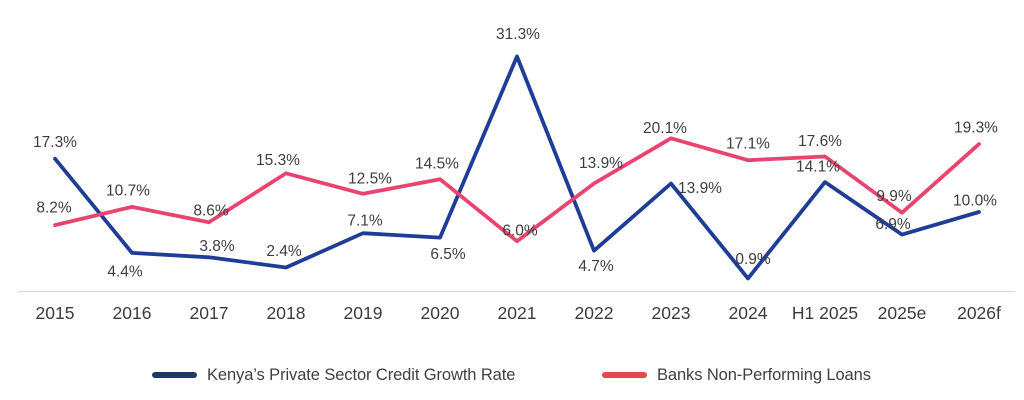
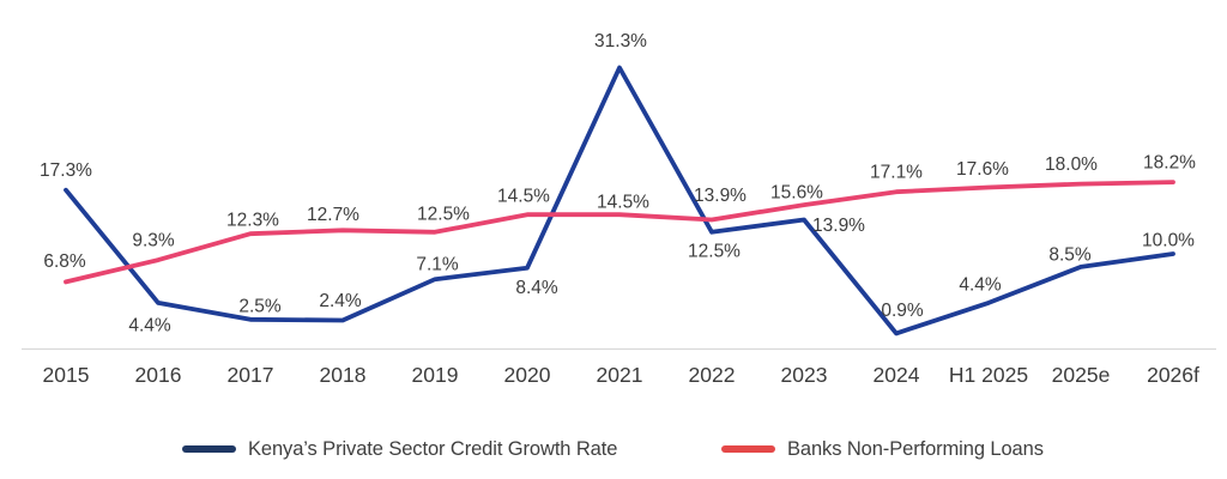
Banks Non-Performing Loans/2015: 8.2% -> 6.8%
Banks Non-Performing Loans/2016: 10.7% -> 9.3%
Kenya’s Private Sector Credit Growth Rate/2017: 3.8% -> 2.5%
Banks Non-Performing Loans/2017: 8.6% -> 12.3%
Banks Non-Performing Loans/2018: 15.3% -> 12.7%
Kenya’s Private Sector Credit Growth Rate/2020: 6.5% -> 8.4%
Banks Non-Performing Loans/2021: 6.0% -> 14.5%
Kenya’s Private Sector Credit Growth Rate/2022: 4.7% -> 12.5%
Banks Non-Performing Loans/2023: 20.1% -> 15.6%
Kenya’s Private Sector Credit Growth Rate/H1 2025: 14.1% -> 4.4%
Kenya’s Private Sector Credit Growth Rate/2025e: 6.9% -> 8.5%
Banks Non-Performing Loans/2025e: 9.9% -> 18.0%
Banks Non-Performing Loans/2026f: 19.3% -> 18.2%
